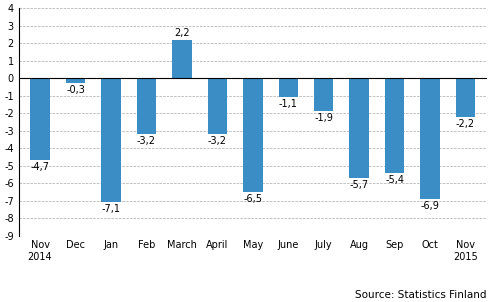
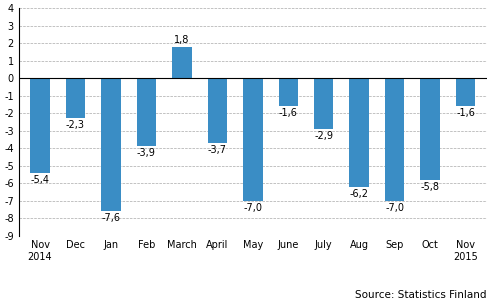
Nov 2014: -4,7 -> -5,4
Dec: -0,3 -> -2,3
Jan: -7,1 -> -7,6
Feb: -3,2 -> -3,9
March: 2,2 -> 1,8
April: -3,2 -> -3,7
May: -6,5 -> -7,0
June: -1,1 -> -1,6
July: -1,9 -> -2,9
Aug: -5,7 -> -6,2
Sep: -5,4 -> -7,0
Oct: -6,9 -> -5,8
Nov 2015: -2,2 -> -1,6
